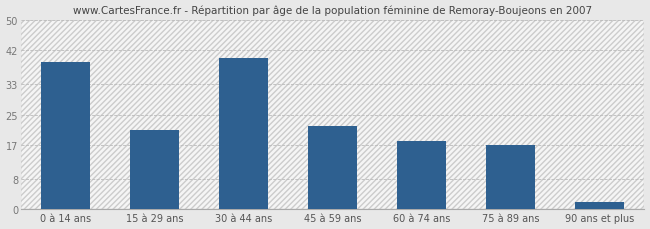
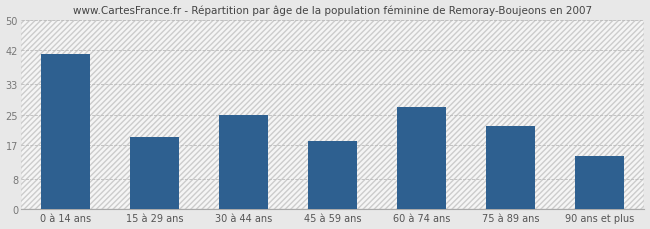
0 à 14 ans: 39 -> 41
15 à 29 ans: 21 -> 19
30 à 44 ans: 40 -> 25
45 à 59 ans: 22 -> 18
60 à 74 ans: 18 -> 27
75 à 89 ans: 17 -> 22
90 ans et plus: 2 -> 14
